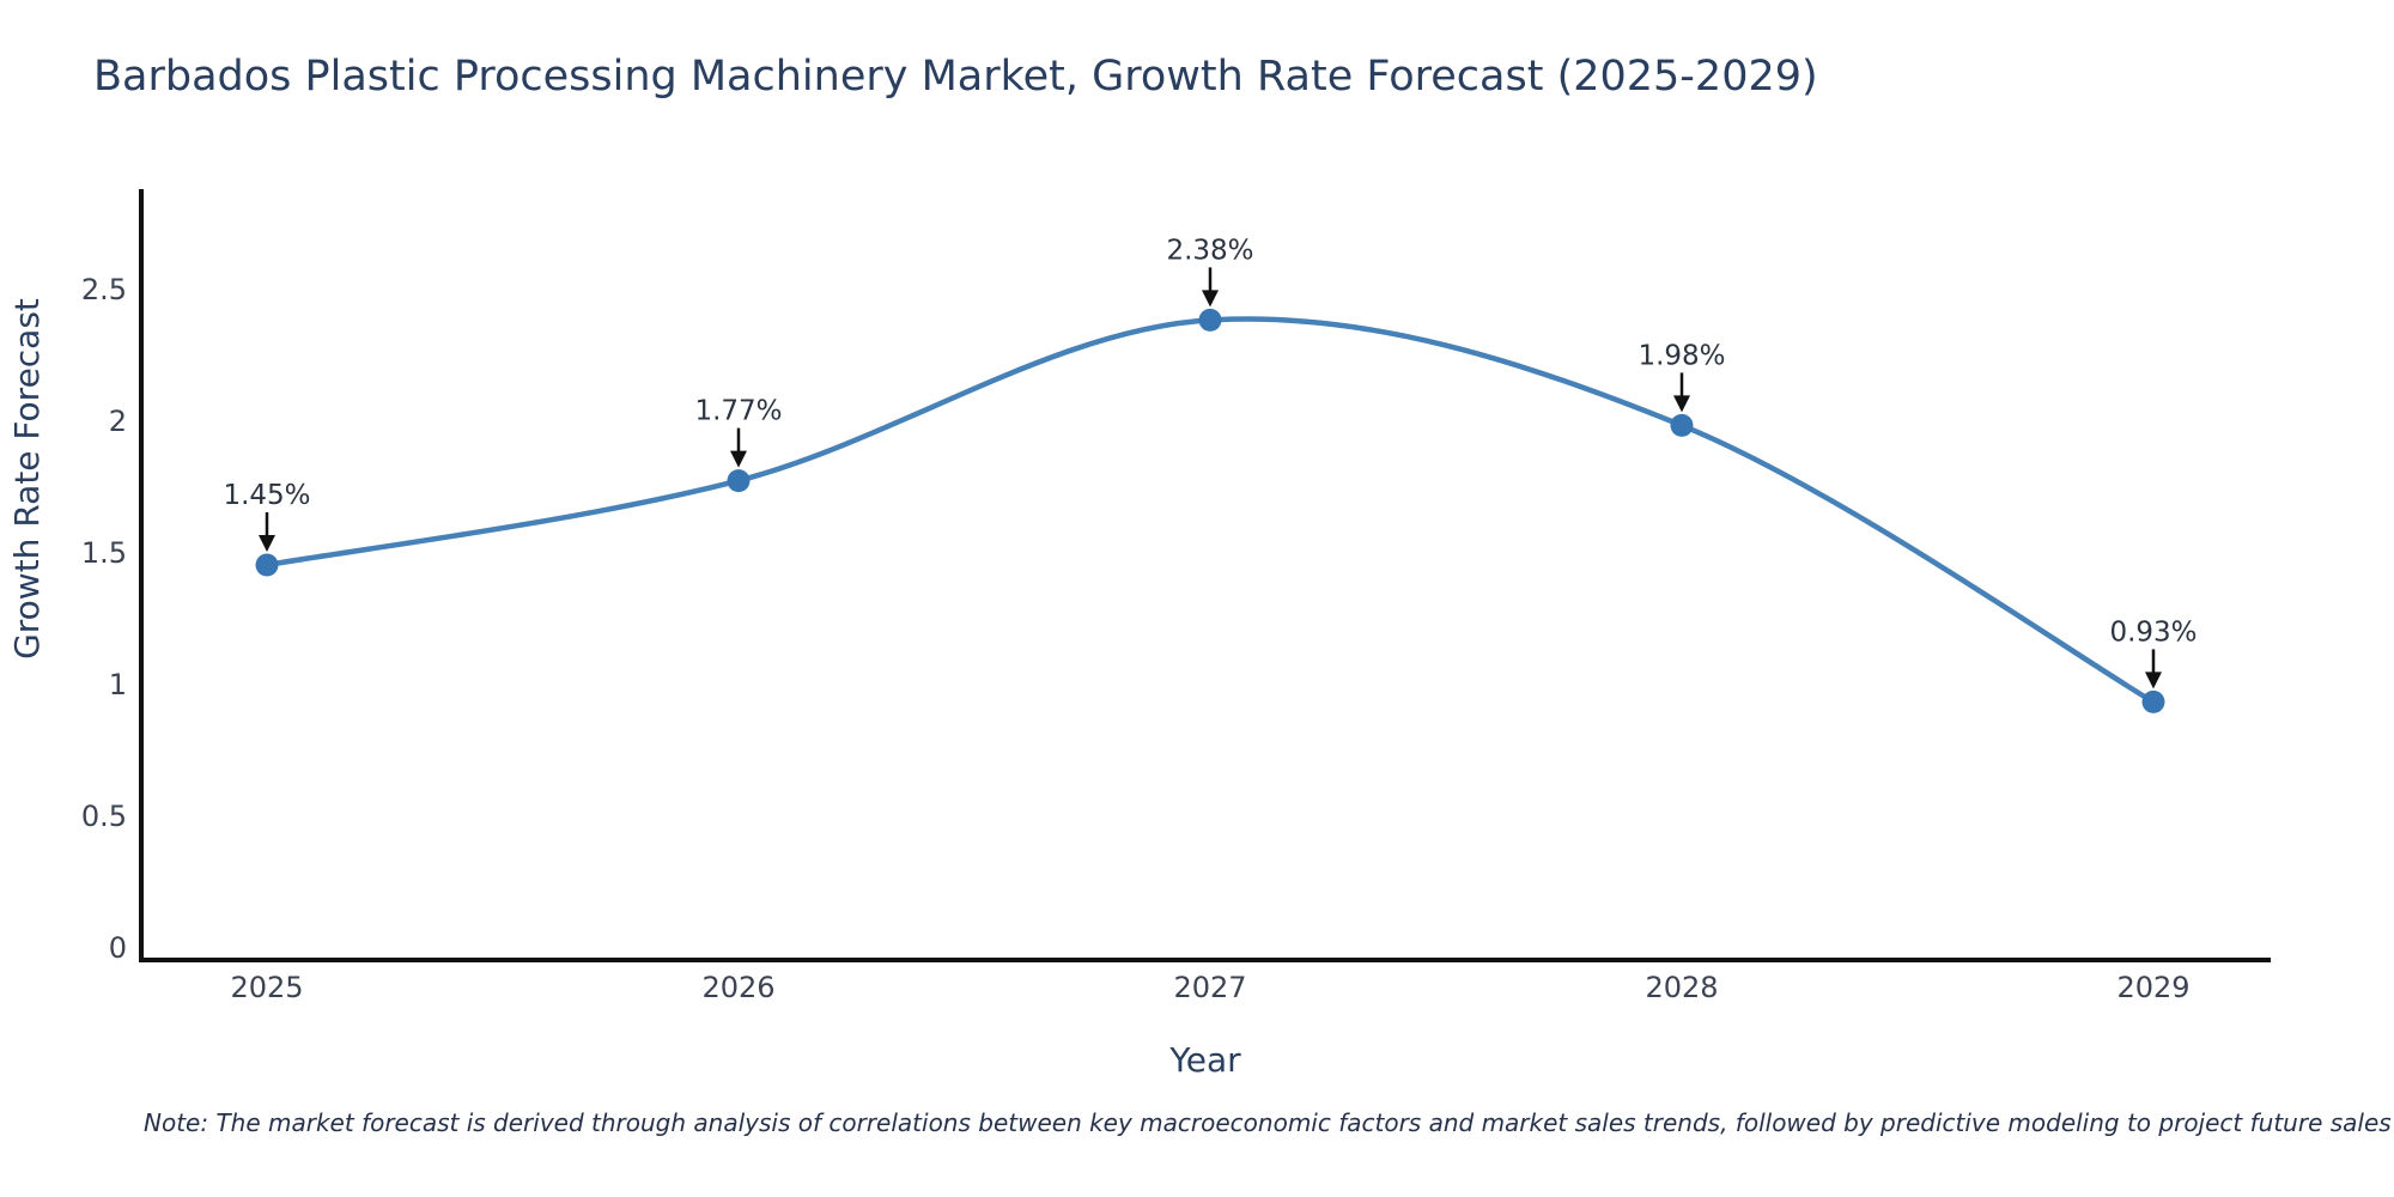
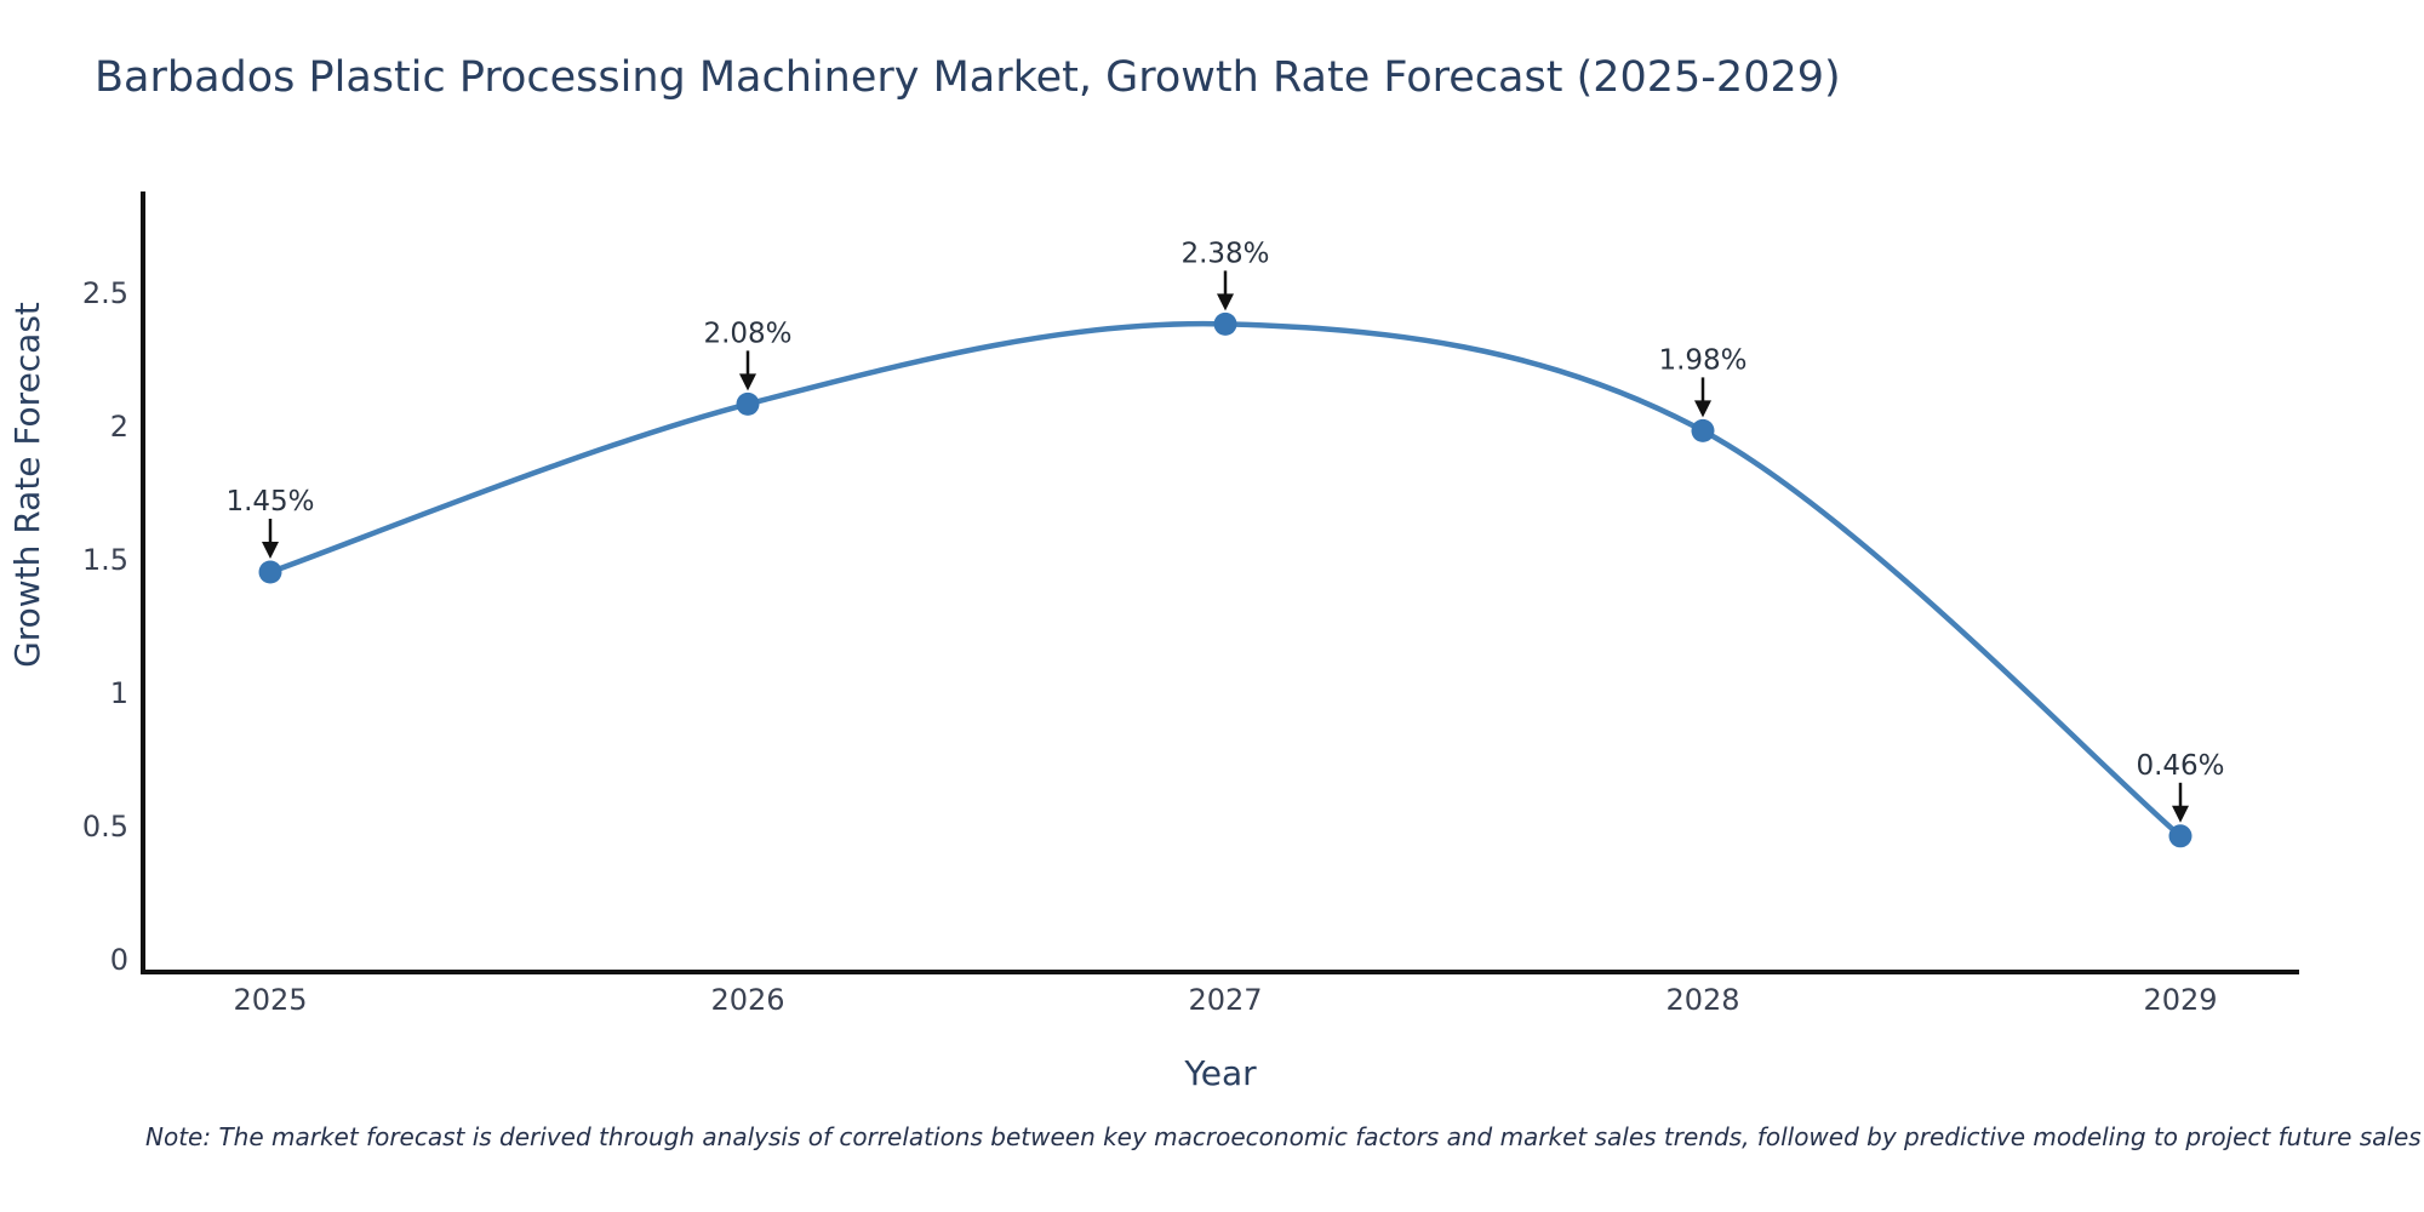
2026: 1.77% -> 2.08%
2029: 0.93% -> 0.46%
